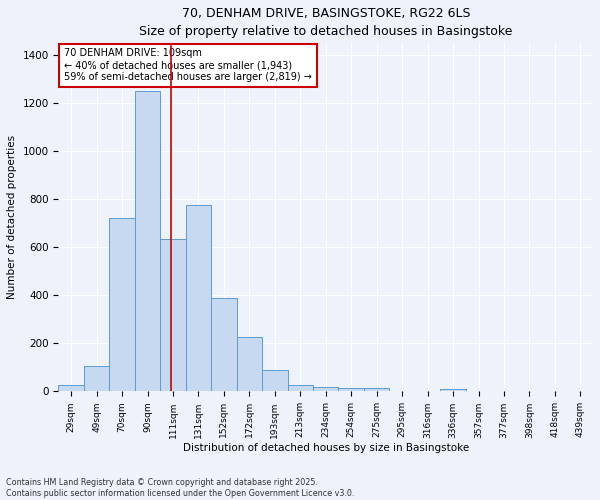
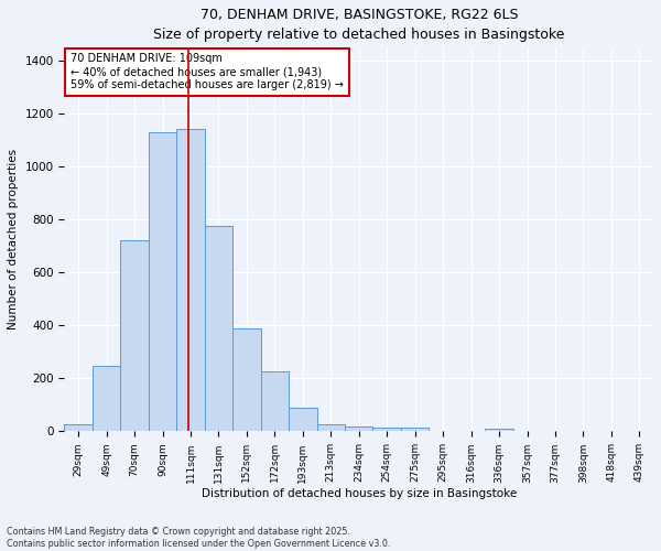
49sqm: 105 -> 247
90sqm: 1250 -> 1130
111sqm: 635 -> 1145
